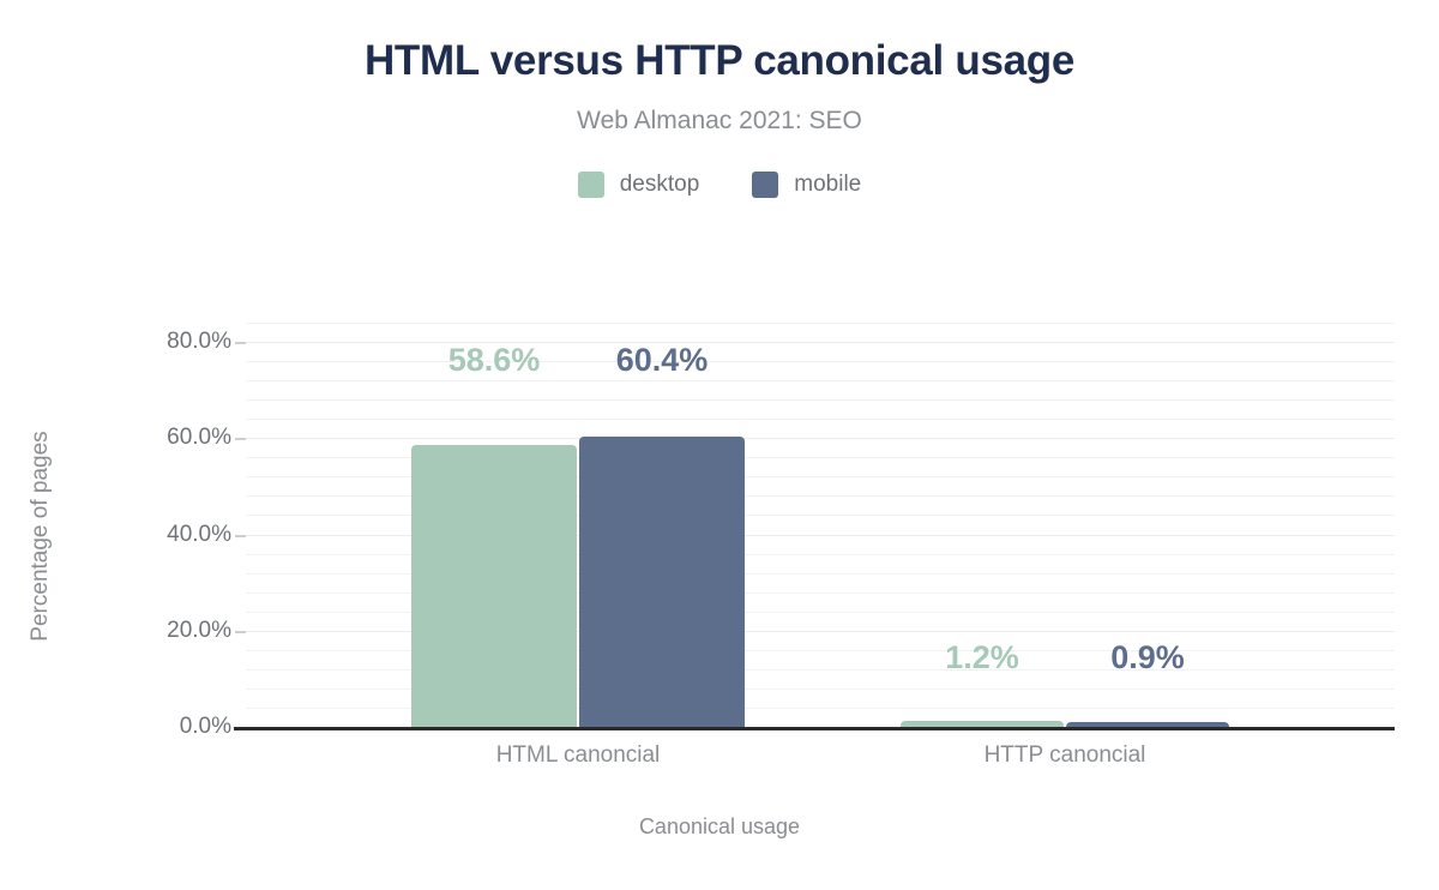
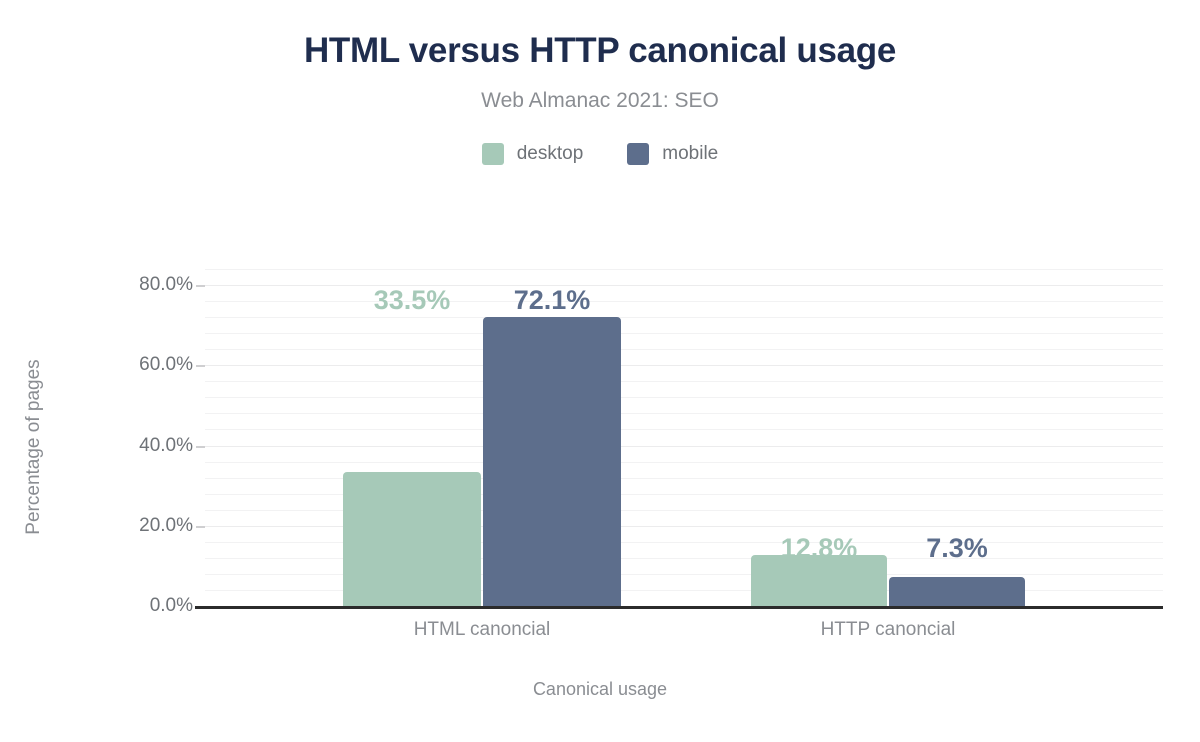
desktop/HTML canoncial: 58.6% -> 33.5%
mobile/HTML canoncial: 60.4% -> 72.1%
desktop/HTTP canoncial: 1.2% -> 12.8%
mobile/HTTP canoncial: 0.9% -> 7.3%
